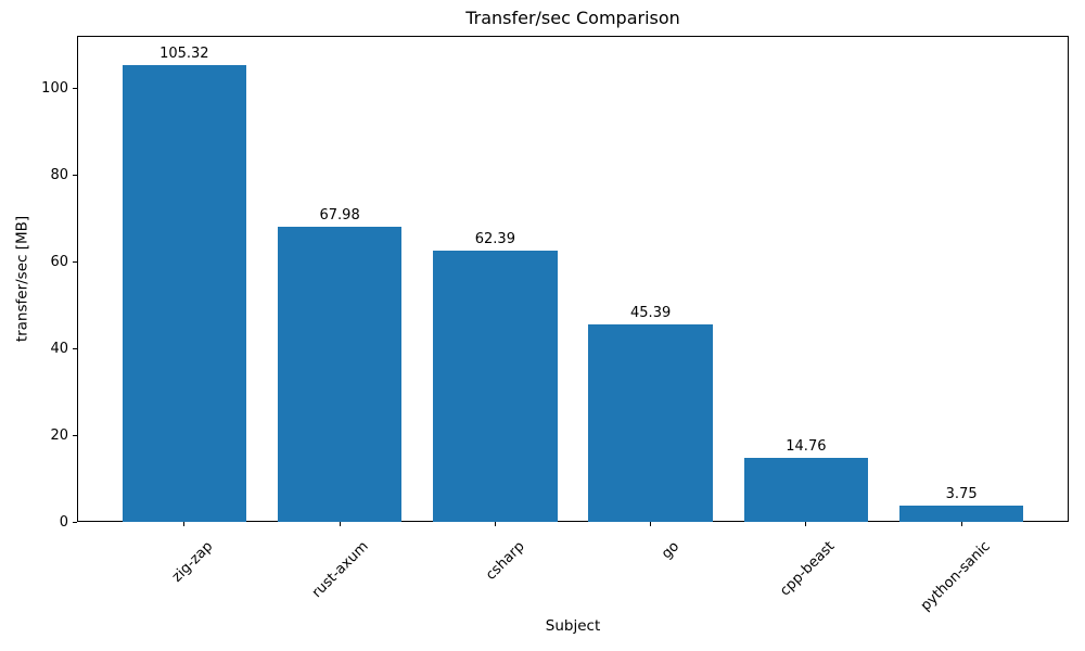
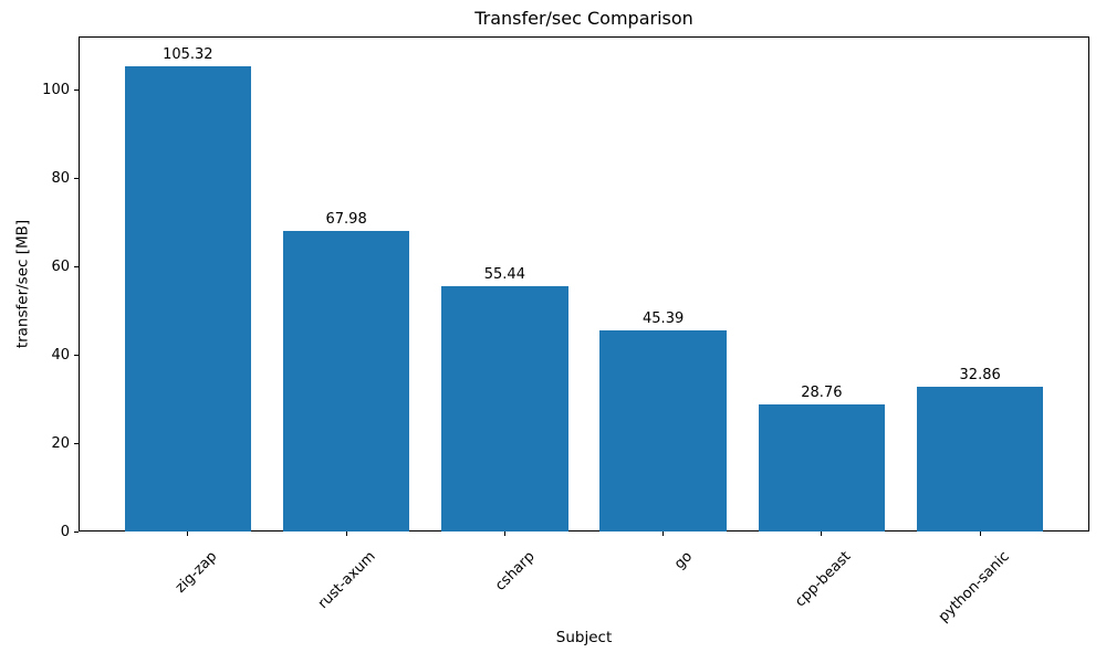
csharp: 62.39 -> 55.44
cpp-beast: 14.76 -> 28.76
python-sanic: 3.75 -> 32.86
